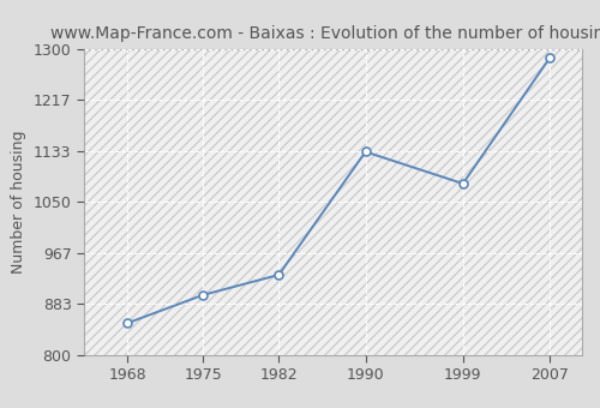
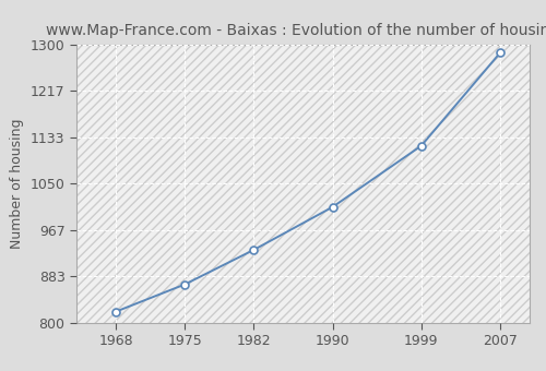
1968: 852 -> 820
1975: 898 -> 869
1990: 1132 -> 1008
1999: 1080 -> 1118
